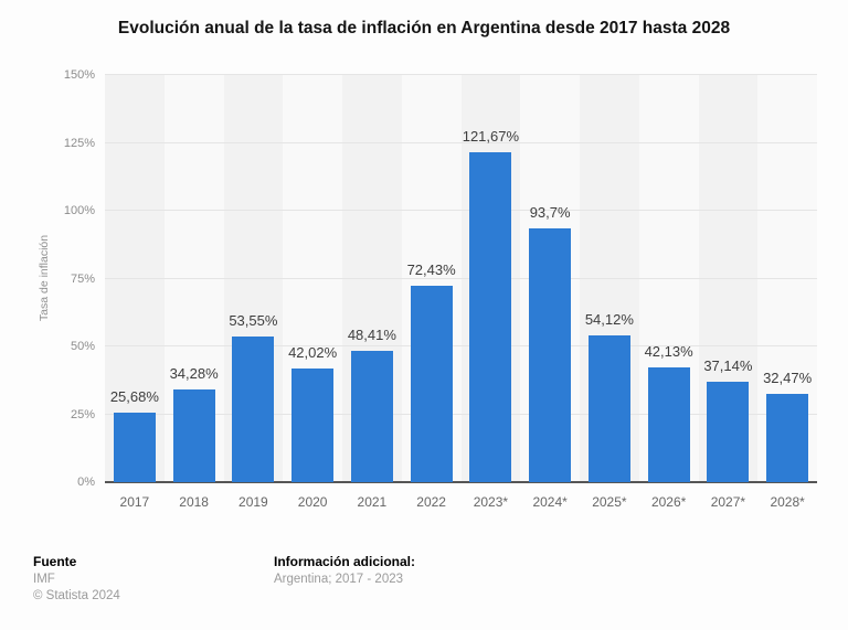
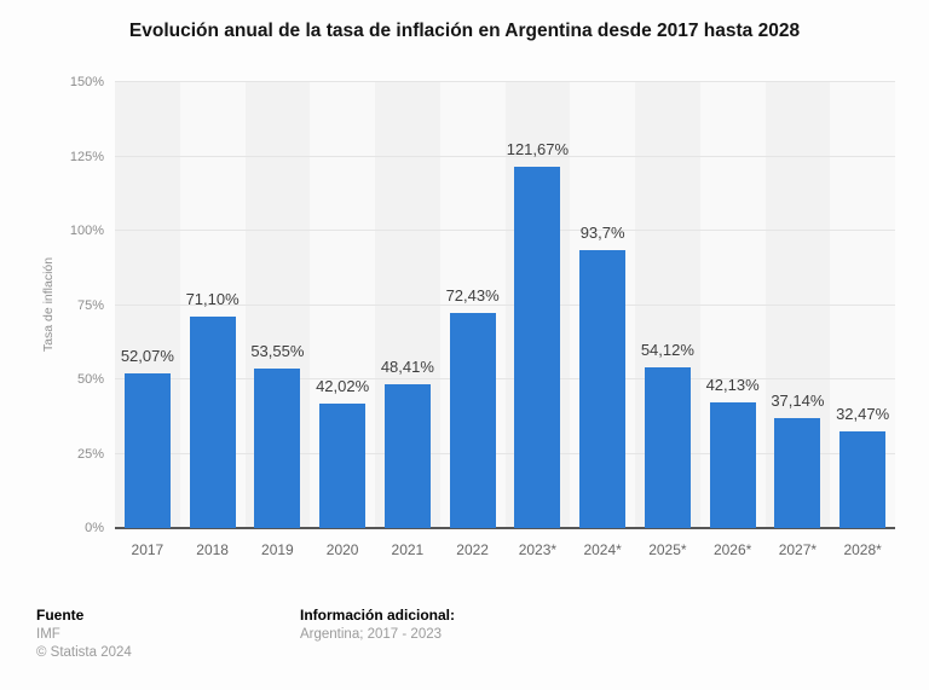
2017: 25,68% -> 52,07%
2018: 34,28% -> 71,10%
